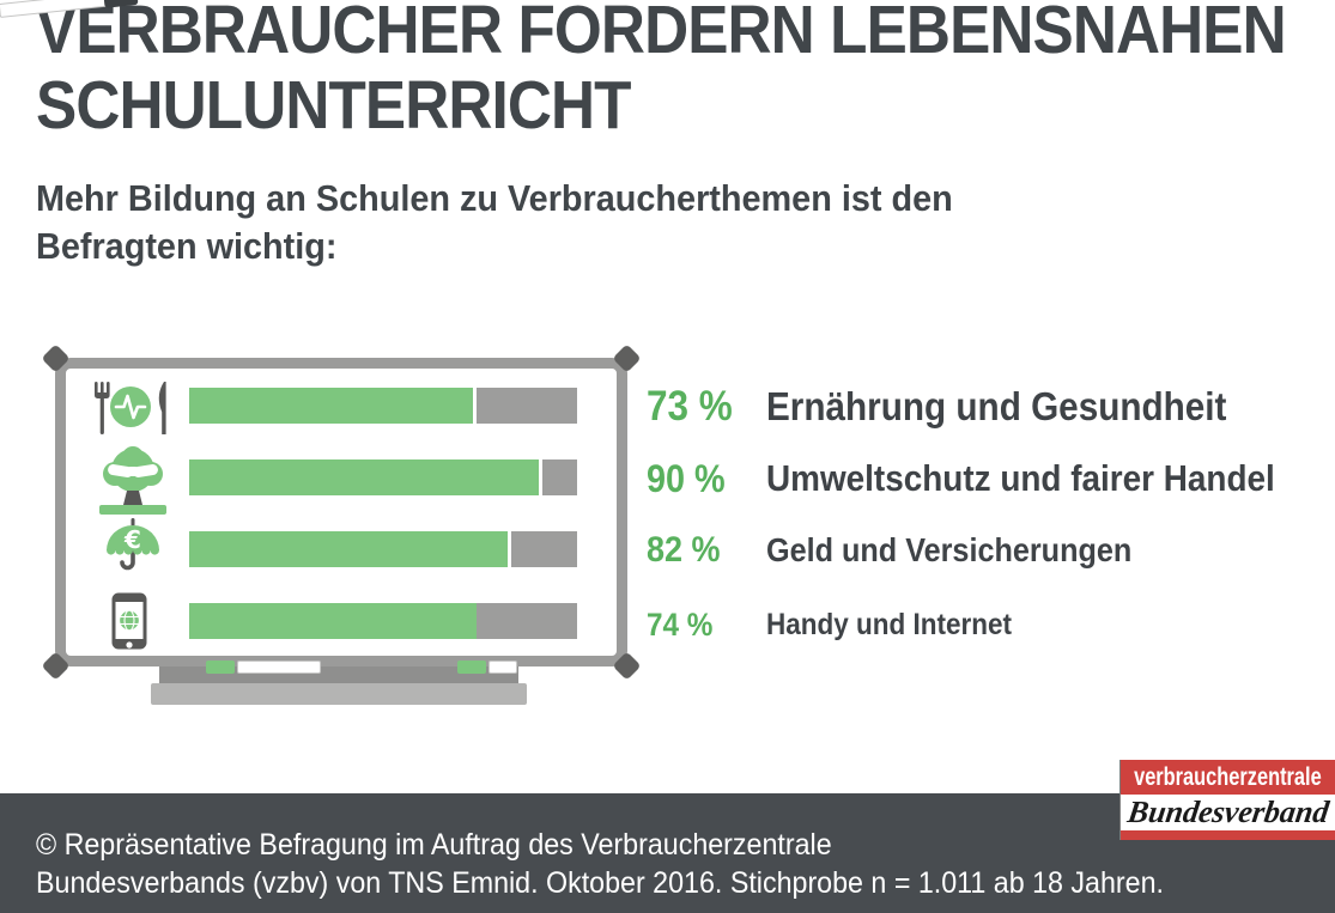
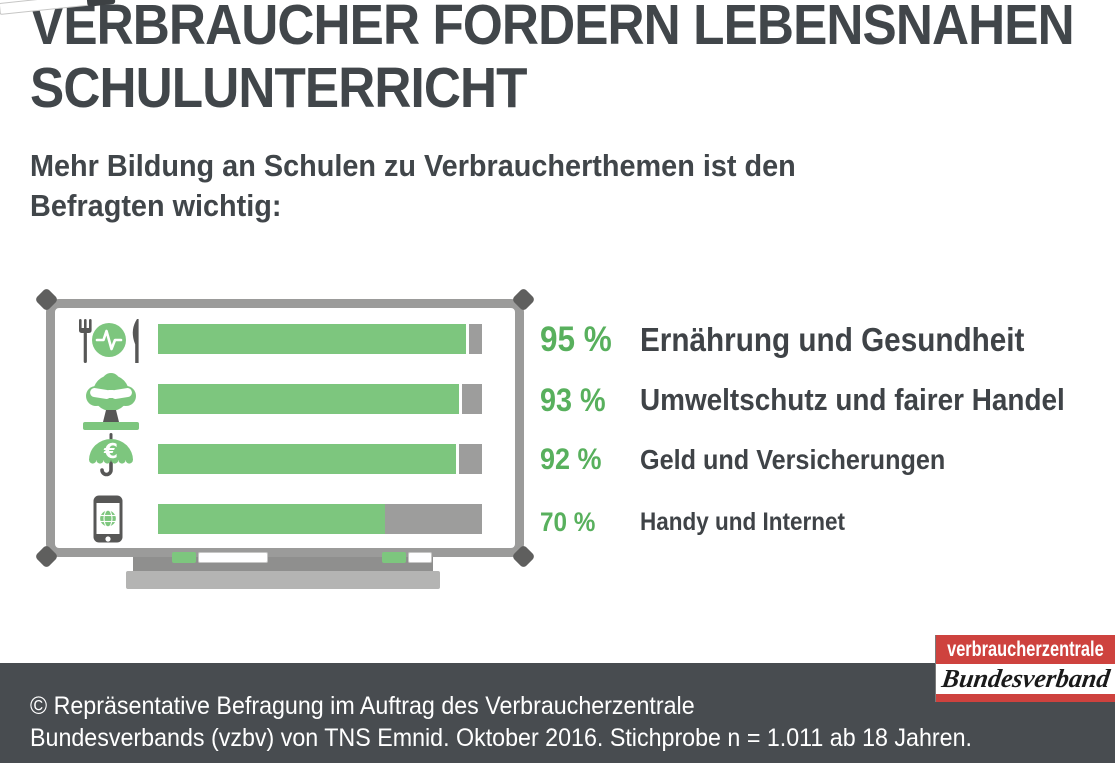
Ernährung und Gesundheit: 73 -> 95
Umweltschutz und fairer Handel: 90 -> 93
Geld und Versicherungen: 82 -> 92
Handy und Internet: 74 -> 70
